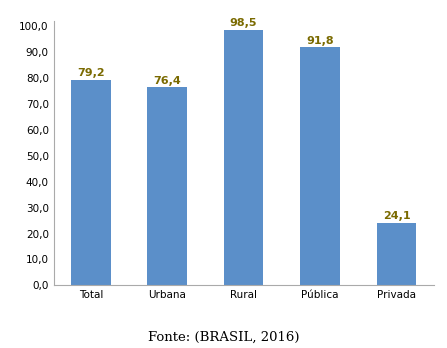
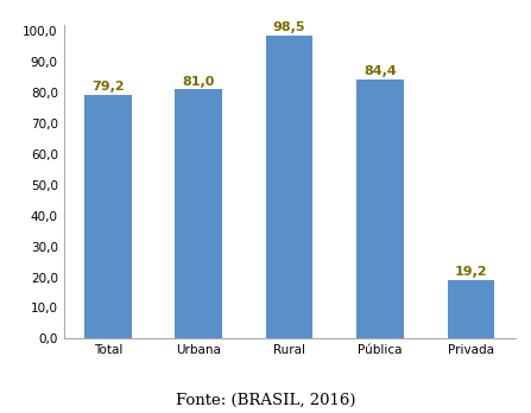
Urbana: 76,4 -> 81,0
Pública: 91,8 -> 84,4
Privada: 24,1 -> 19,2
